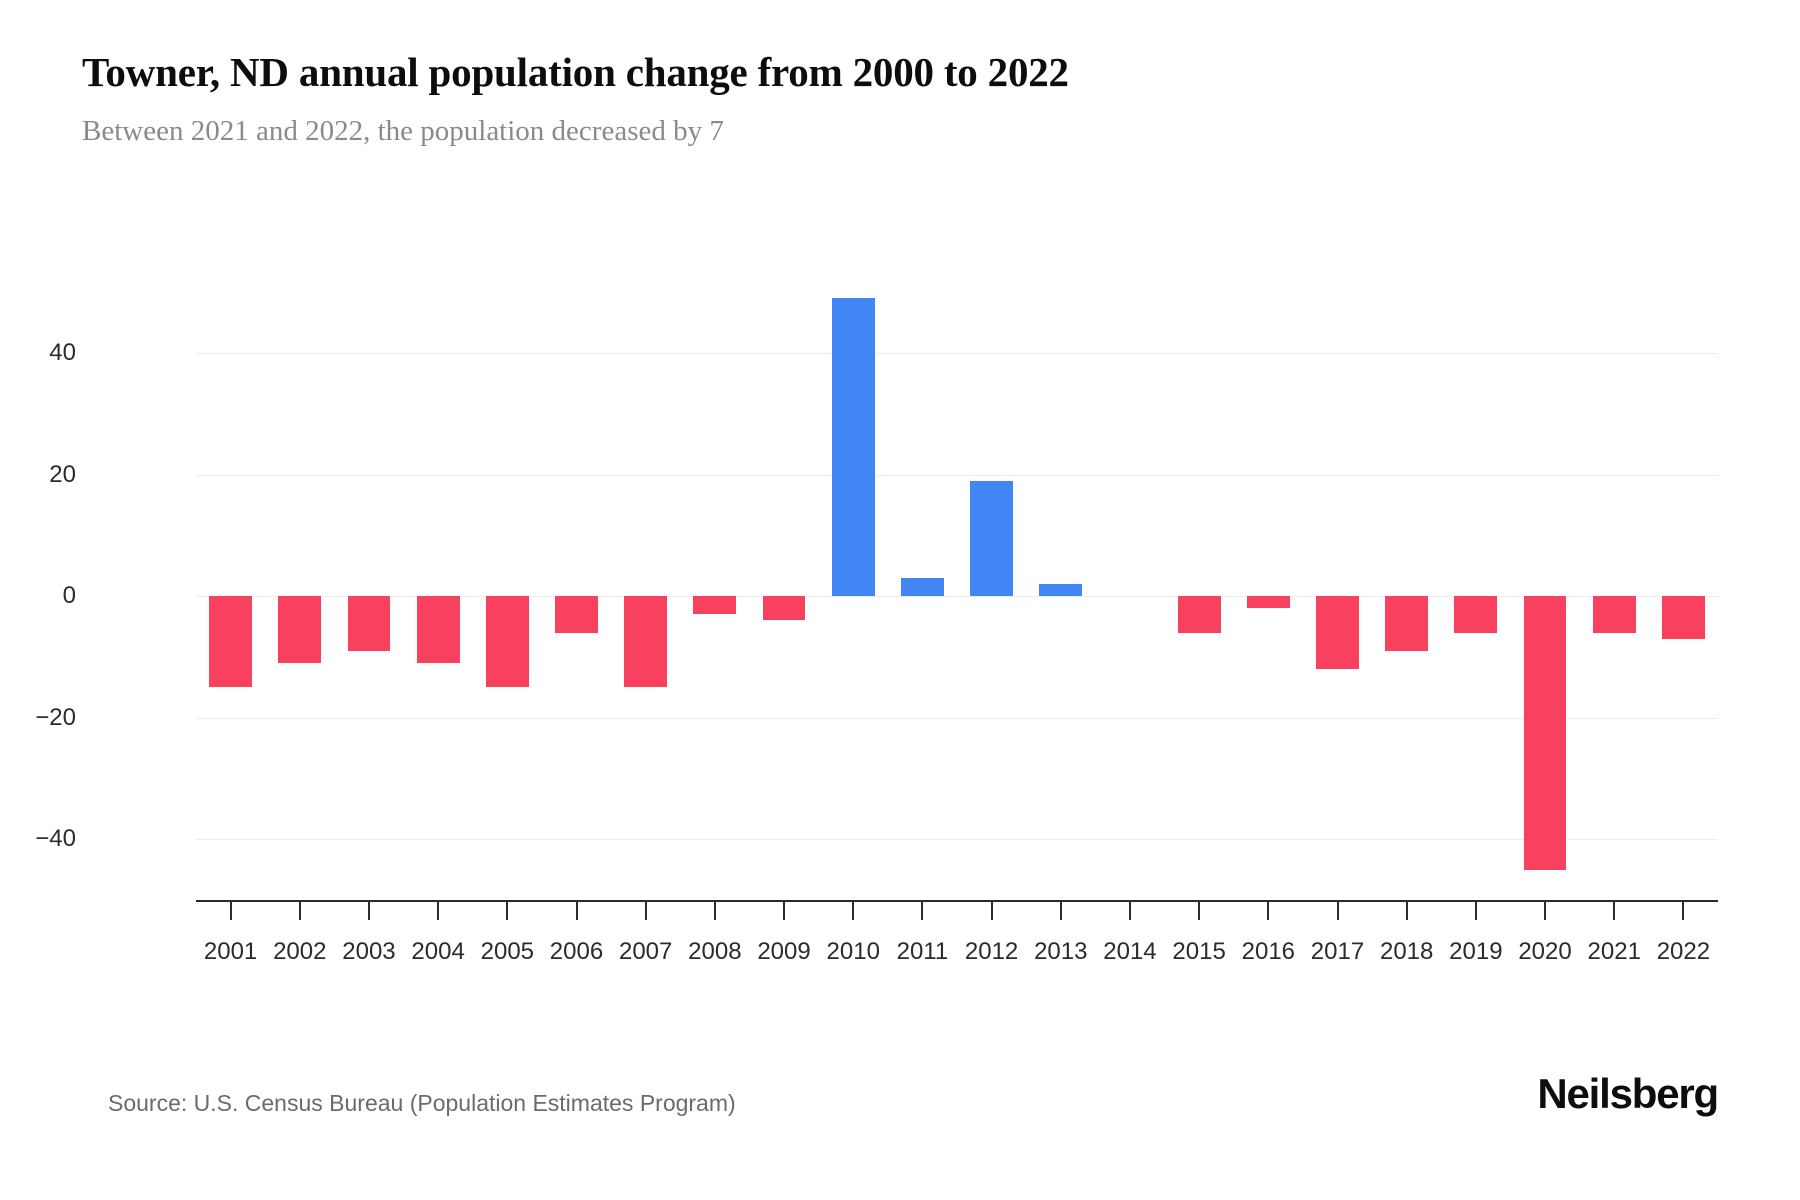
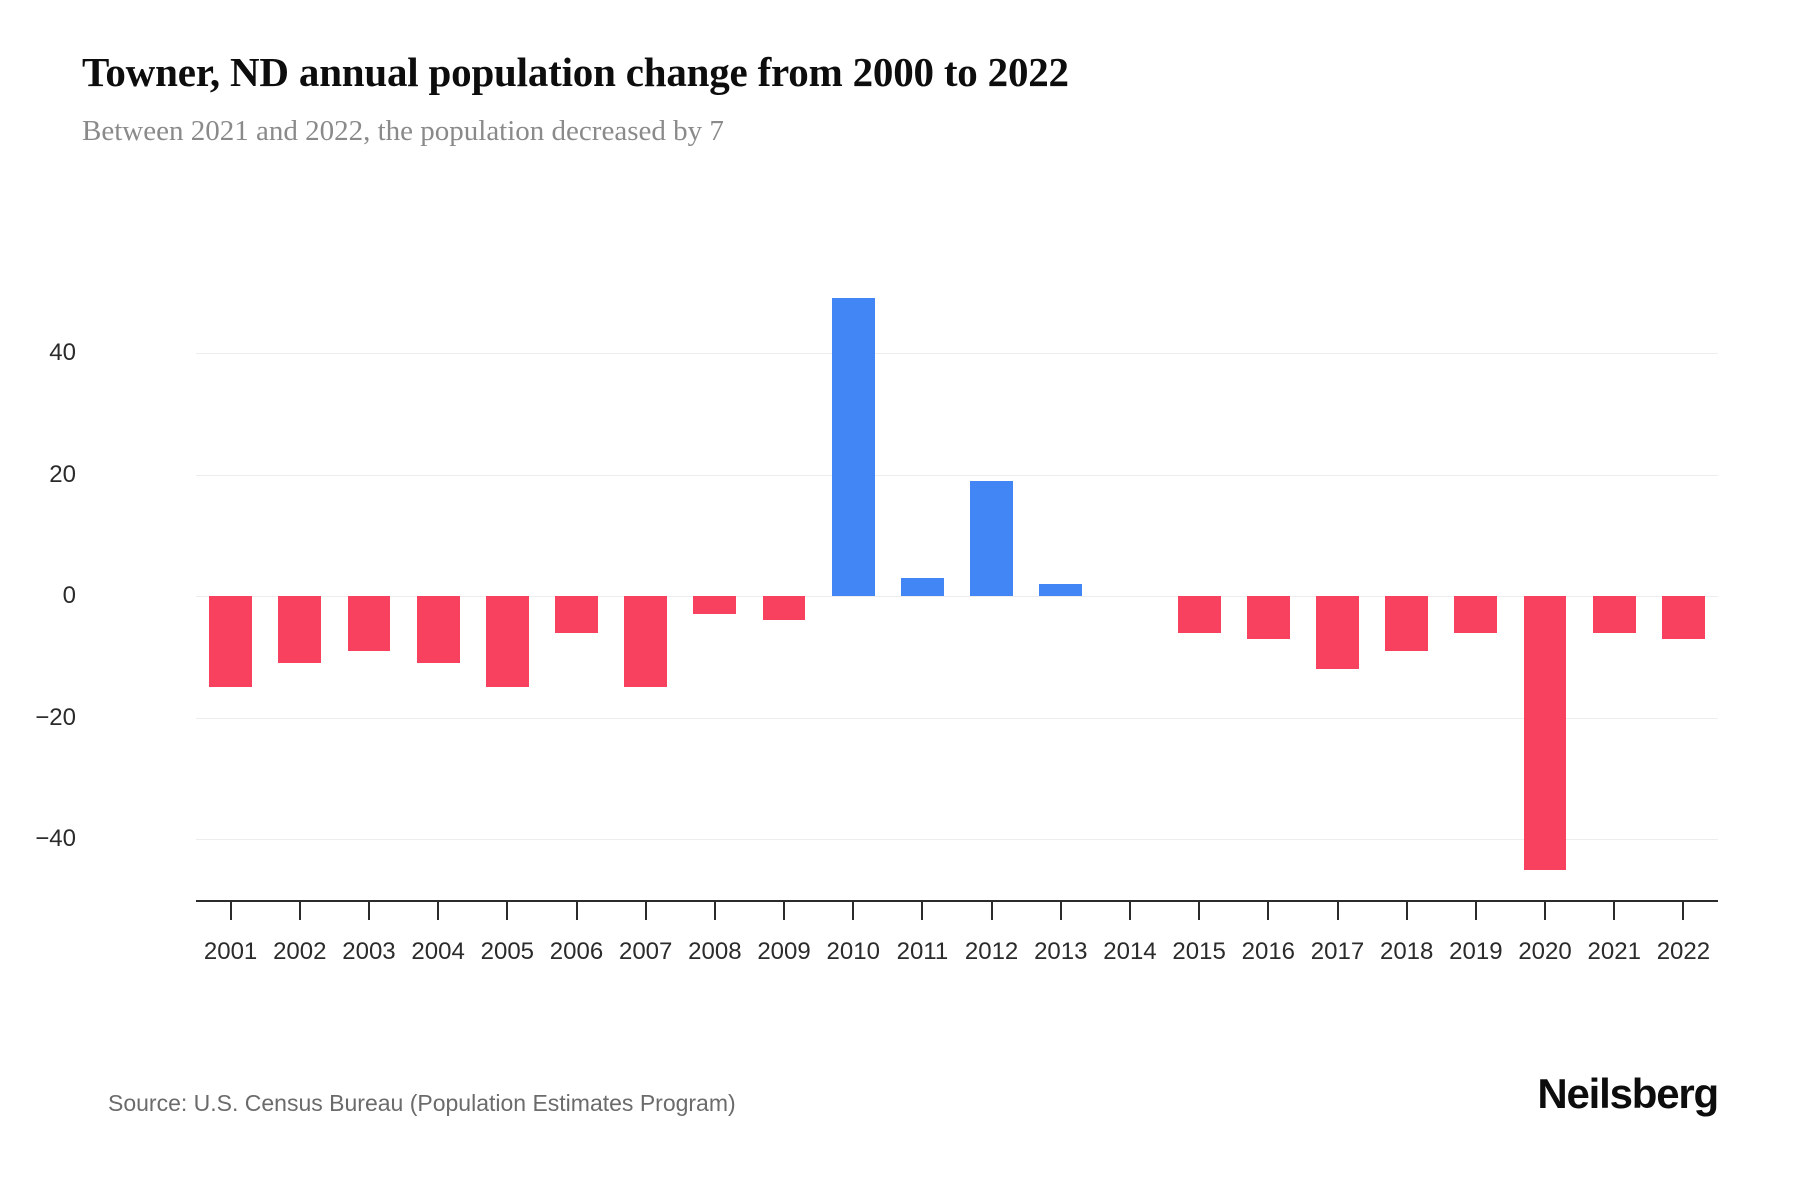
2016: -2 -> -7
